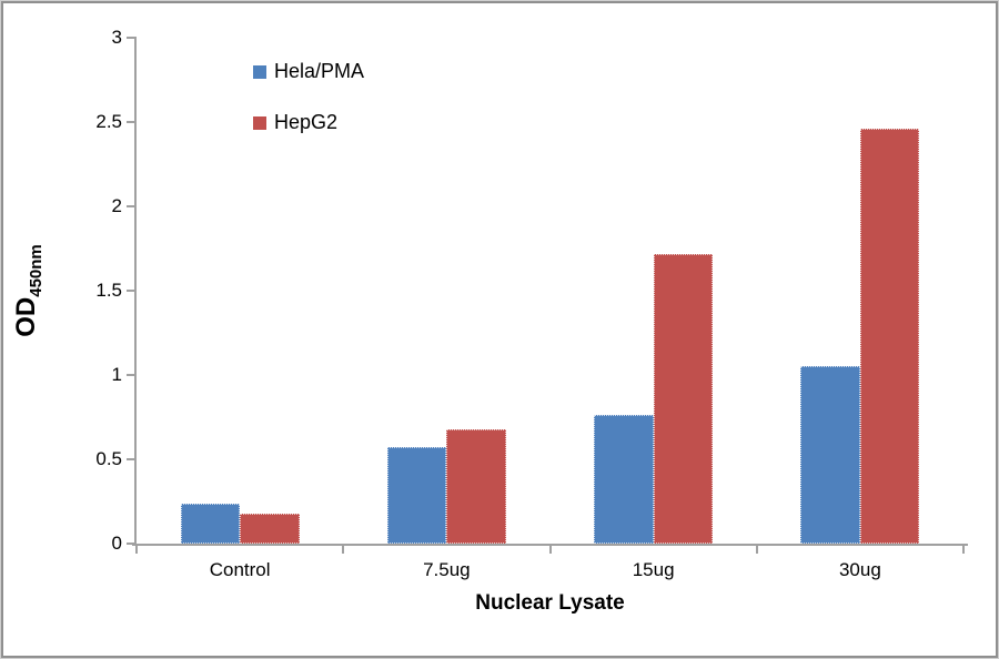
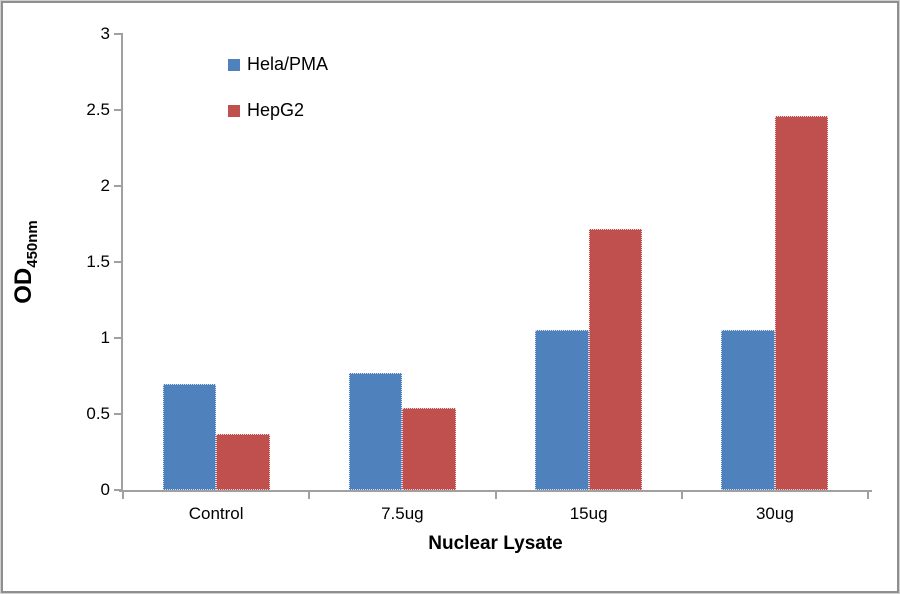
Hela/PMA/Control: 0.24 -> 0.70
HepG2/Control: 0.18 -> 0.37
Hela/PMA/7.5ug: 0.57 -> 0.77
HepG2/7.5ug: 0.68 -> 0.54
Hela/PMA/15ug: 0.76 -> 1.05
